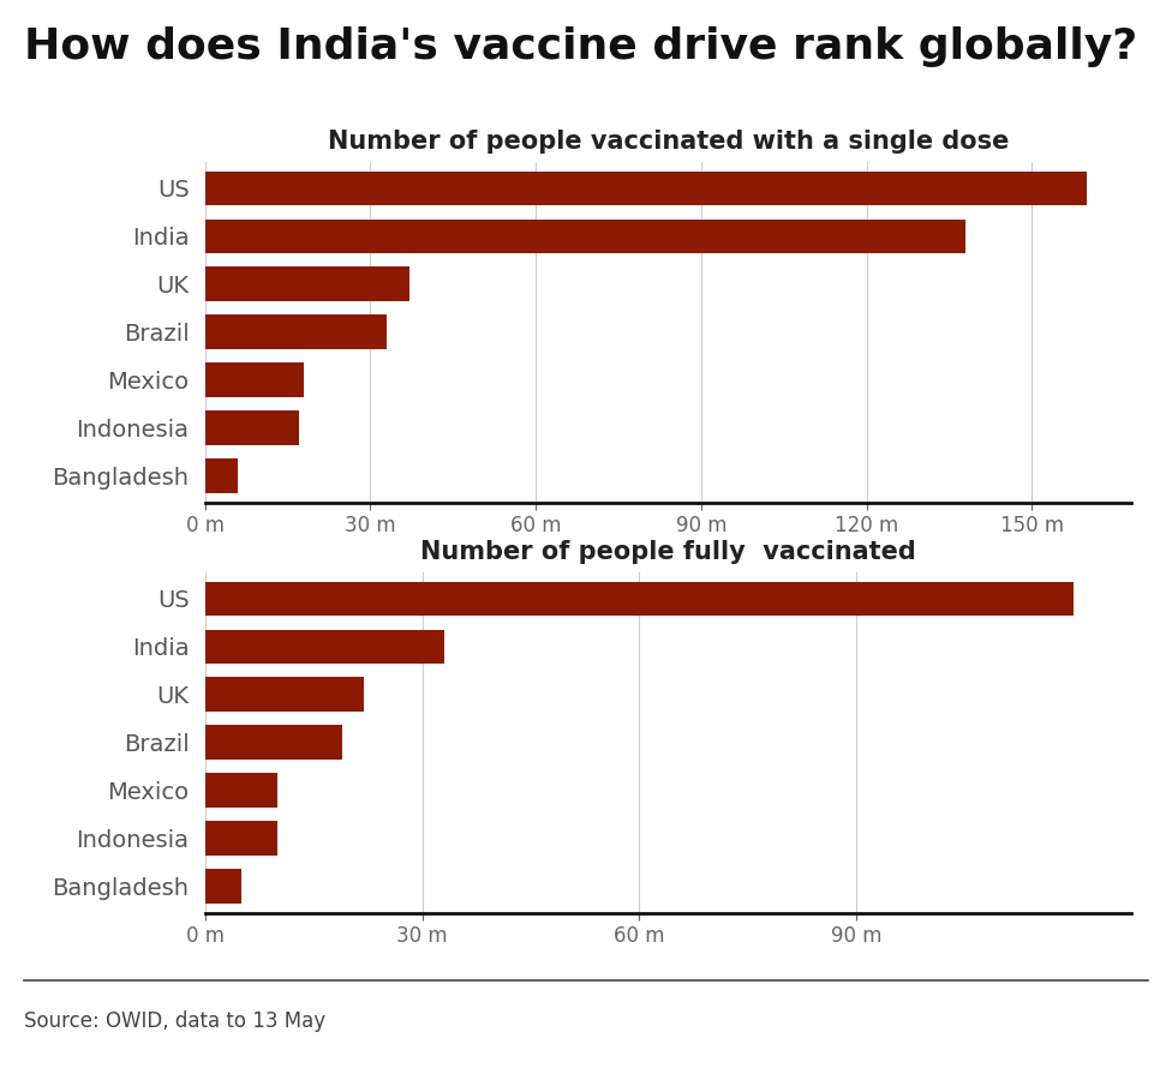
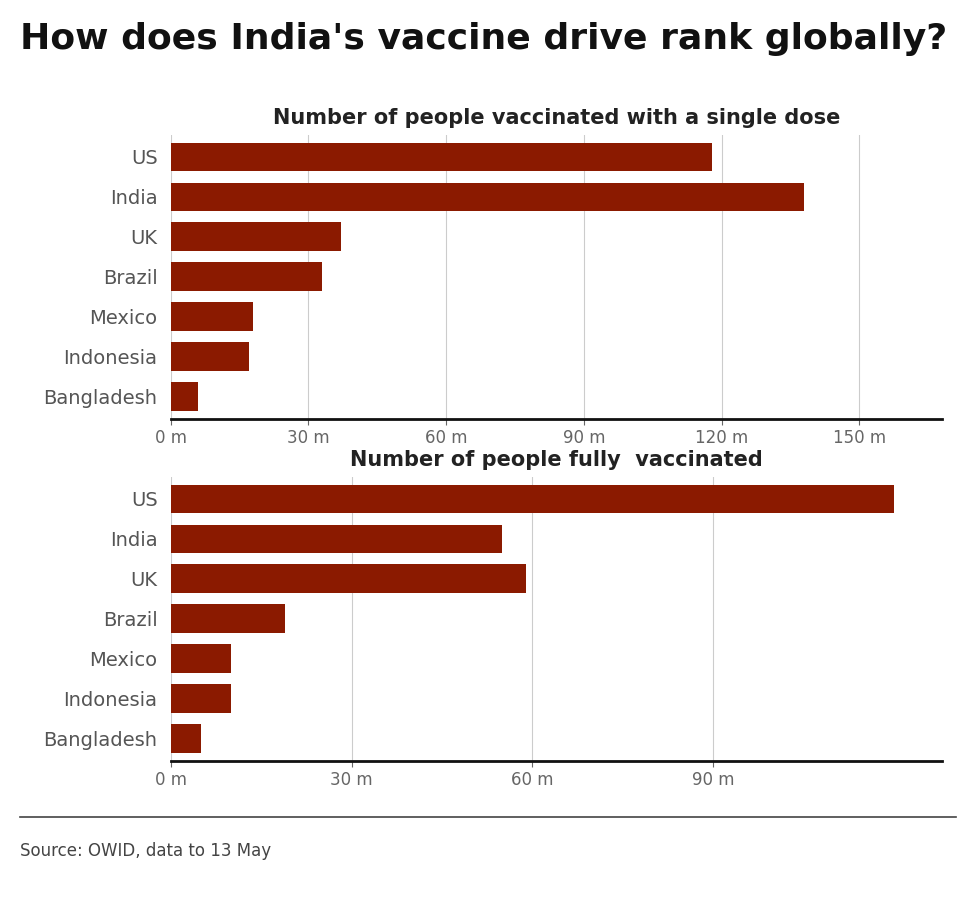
Number of people vaccinated with a single dose/US: 160 m -> 118 m
Number of people fully vaccinated/India: 33 m -> 55 m
Number of people fully vaccinated/UK: 22 m -> 59 m
